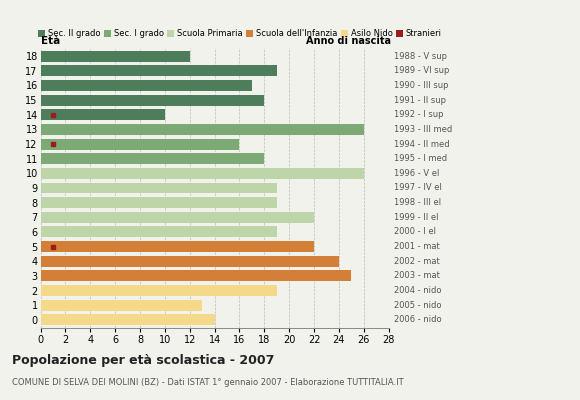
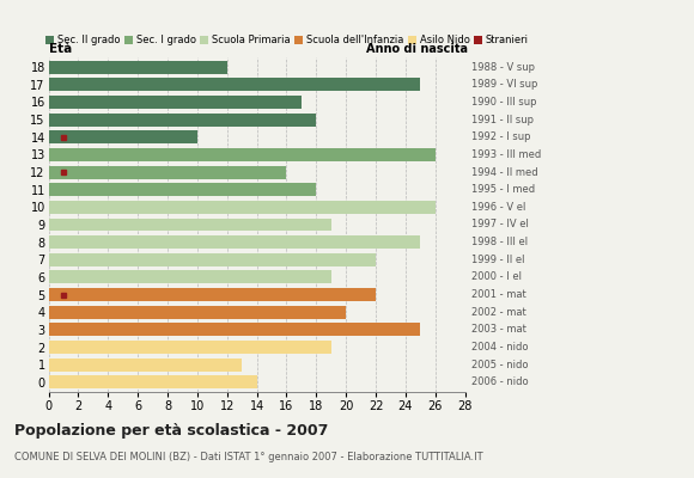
17: 19 -> 25
8: 19 -> 25
4: 24 -> 20
